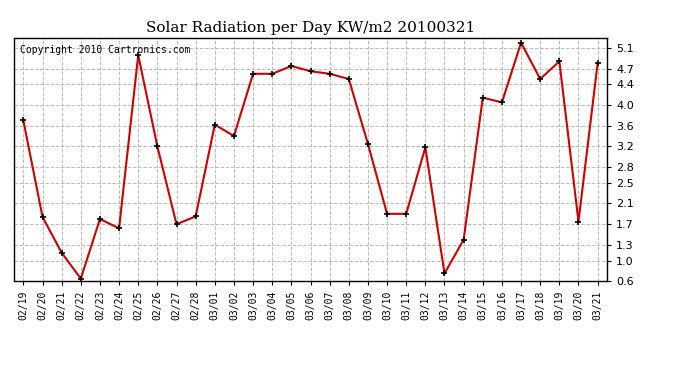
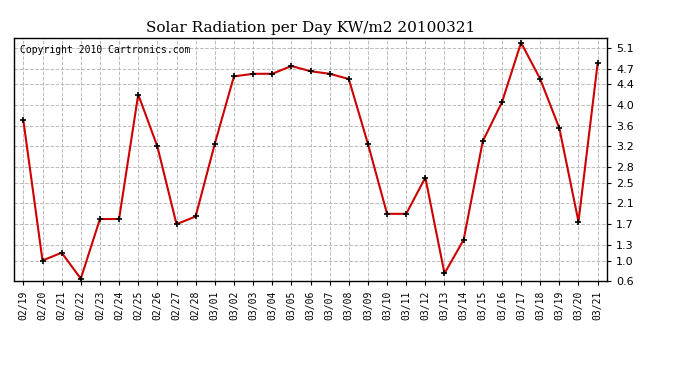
02/20: 1.84 -> 1.00
02/24: 1.62 -> 1.80
02/25: 4.96 -> 4.20
03/01: 3.62 -> 3.25
03/02: 3.40 -> 4.55
03/12: 3.18 -> 2.60
03/15: 4.14 -> 3.30
03/19: 4.84 -> 3.55
